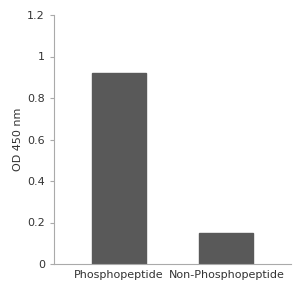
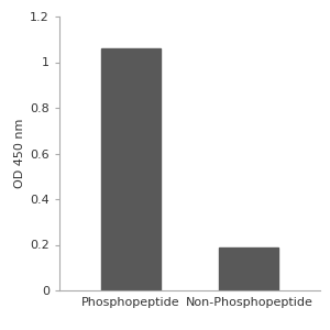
Phosphopeptide: 0.92 -> 1.06
Non-Phosphopeptide: 0.15 -> 0.19
